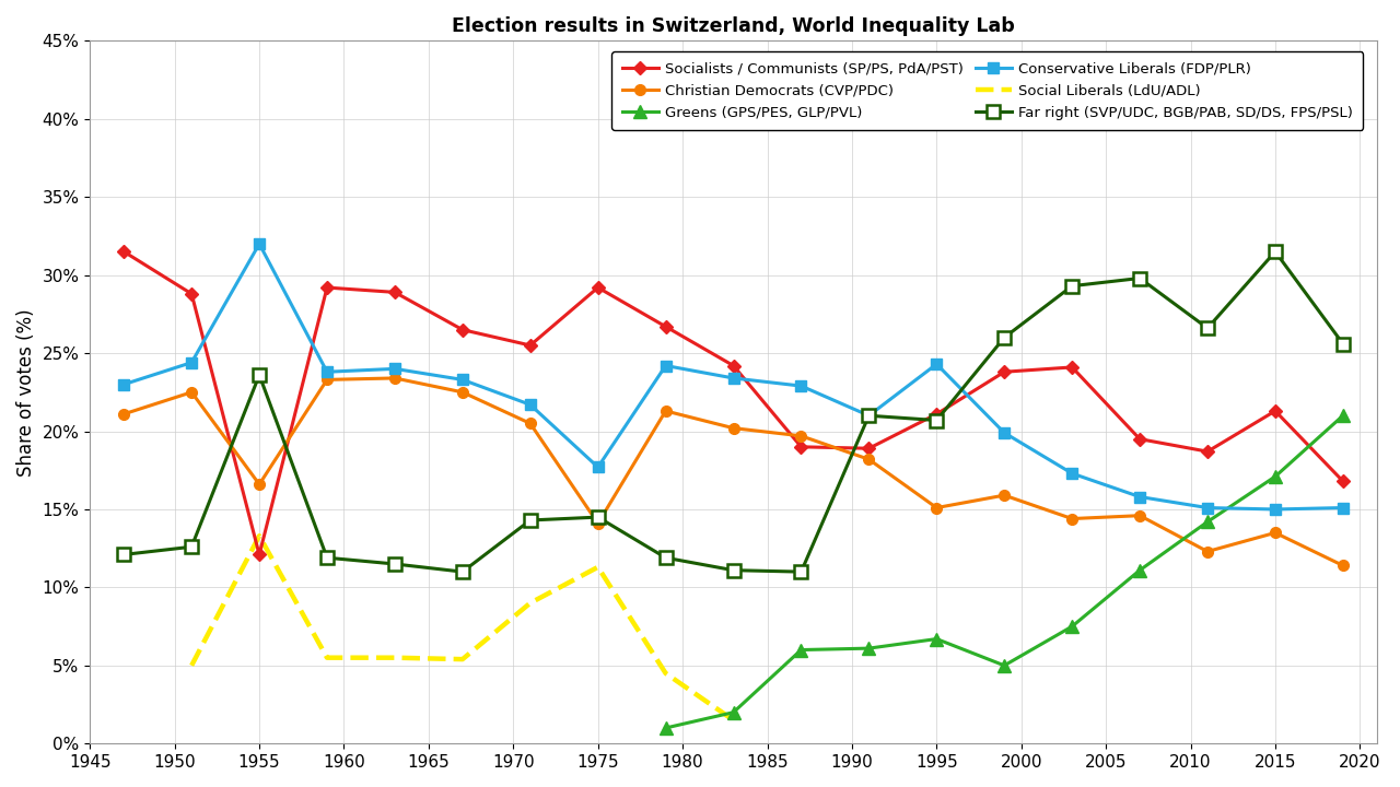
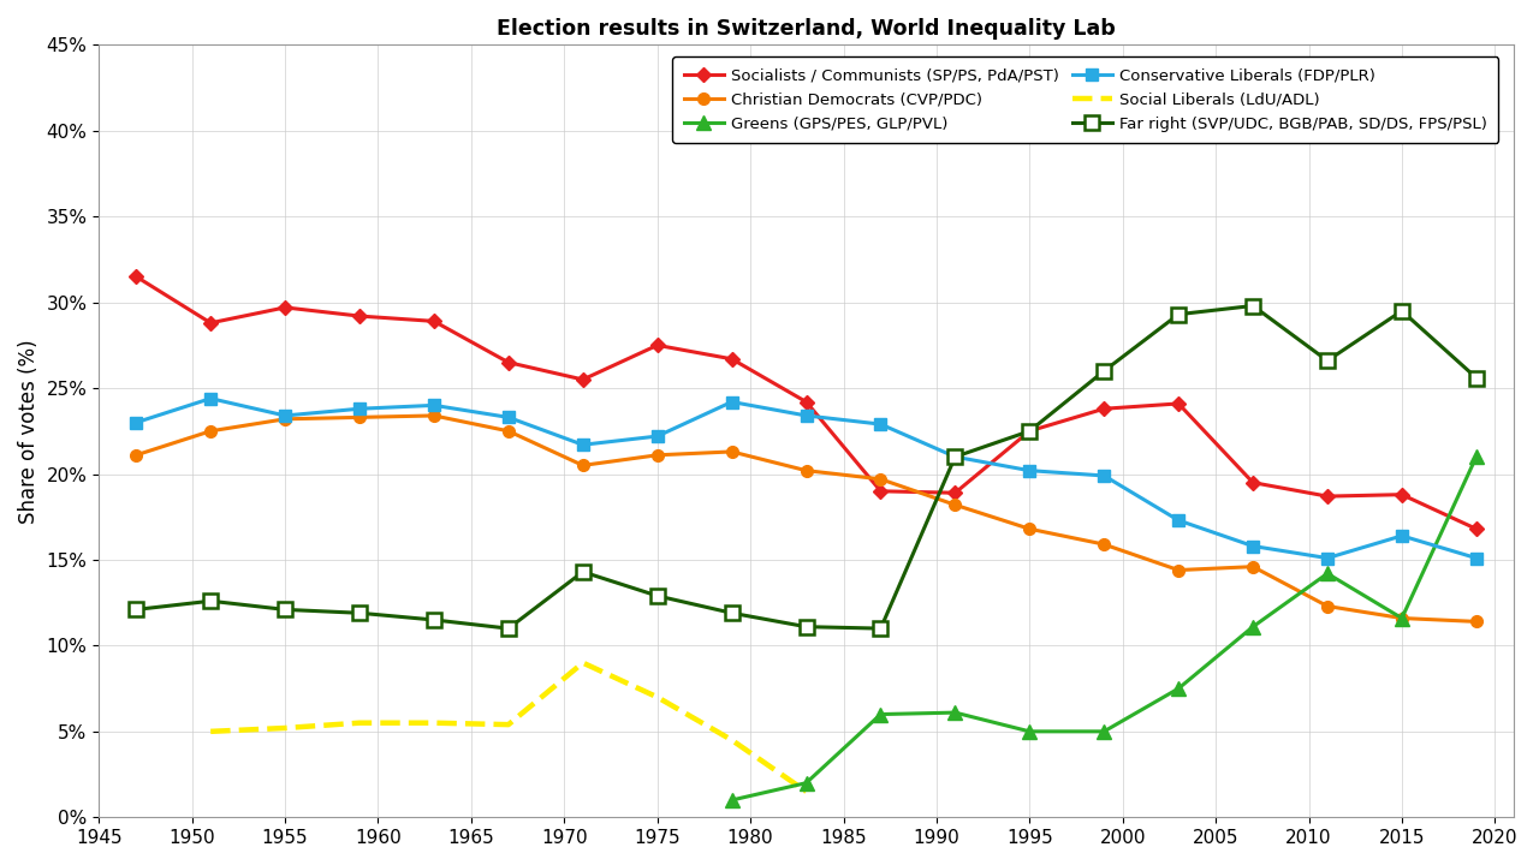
Socialists / Communists (SP/PS, PdA/PST)/1955: 12.1% -> 29.7%
Christian Democrats (CVP/PDC)/1955: 16.6% -> 23.2%
Conservative Liberals (FDP/PLR)/1955: 32.0% -> 23.4%
Social Liberals (LdU/ADL)/1955: 13.3% -> 5.2%
Far right (SVP/UDC, BGB/PAB, SD/DS, FPS/PSL)/1955: 23.6% -> 12.1%
Socialists / Communists (SP/PS, PdA/PST)/1975: 29.2% -> 27.5%
Christian Democrats (CVP/PDC)/1975: 14.1% -> 21.1%
Conservative Liberals (FDP/PLR)/1975: 17.7% -> 22.2%
Social Liberals (LdU/ADL)/1975: 11.3% -> 7.0%
Far right (SVP/UDC, BGB/PAB, SD/DS, FPS/PSL)/1975: 14.5% -> 12.9%
Socialists / Communists (SP/PS, PdA/PST)/1995: 21.1% -> 22.5%
Christian Democrats (CVP/PDC)/1995: 15.1% -> 16.8%
Greens (GPS/PES, GLP/PVL)/1995: 6.7% -> 5.0%
Conservative Liberals (FDP/PLR)/1995: 24.3% -> 20.2%
Far right (SVP/UDC, BGB/PAB, SD/DS, FPS/PSL)/1995: 20.7% -> 22.5%
Socialists / Communists (SP/PS, PdA/PST)/2015: 21.3% -> 18.8%
Christian Democrats (CVP/PDC)/2015: 13.5% -> 11.6%
Greens (GPS/PES, GLP/PVL)/2015: 17.1% -> 11.6%
Conservative Liberals (FDP/PLR)/2015: 15.0% -> 16.4%
Far right (SVP/UDC, BGB/PAB, SD/DS, FPS/PSL)/2015: 31.5% -> 29.5%
